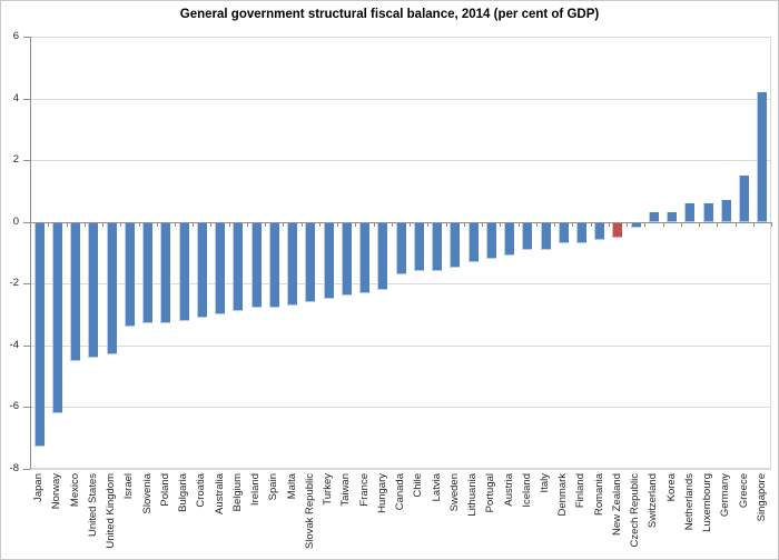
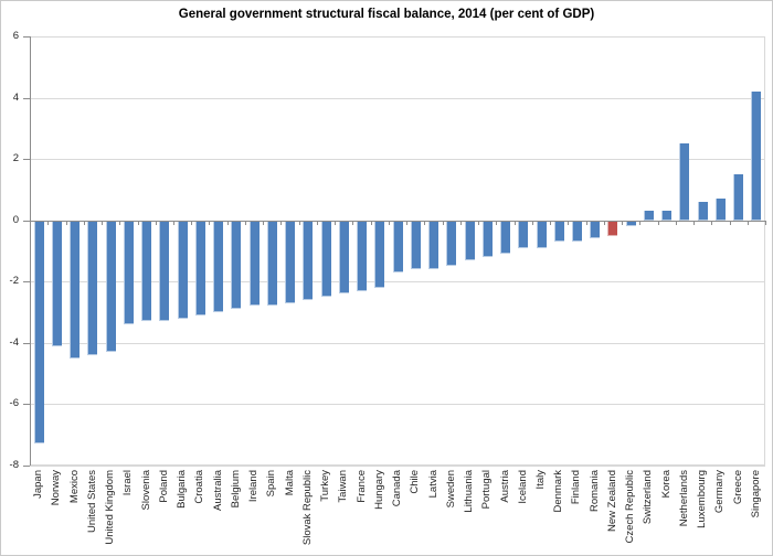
Norway: -6.2 -> -4.1
Netherlands: 0.6 -> 2.5
